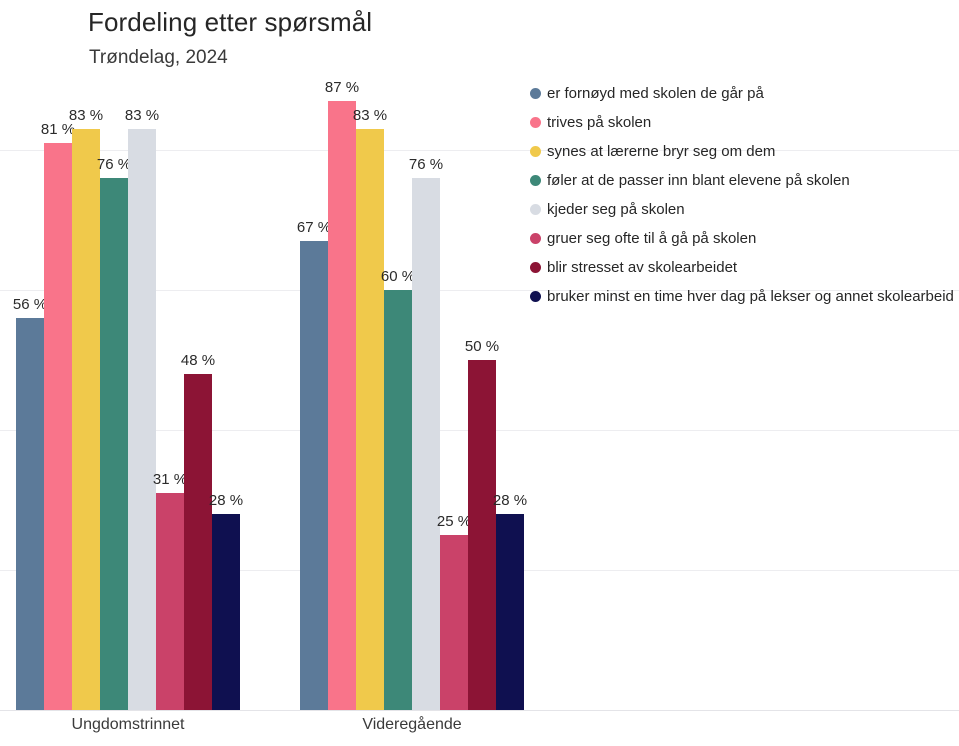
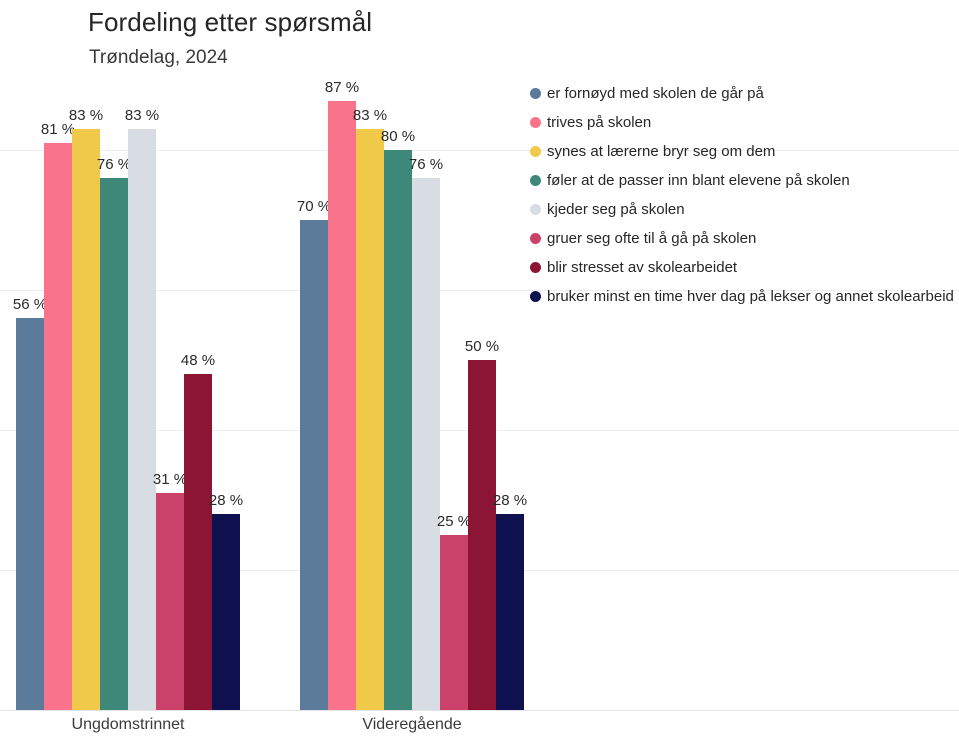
er fornøyd med skolen de går på/Videregående: 67 -> 70
føler at de passer inn blant elevene på skolen/Videregående: 60 -> 80
